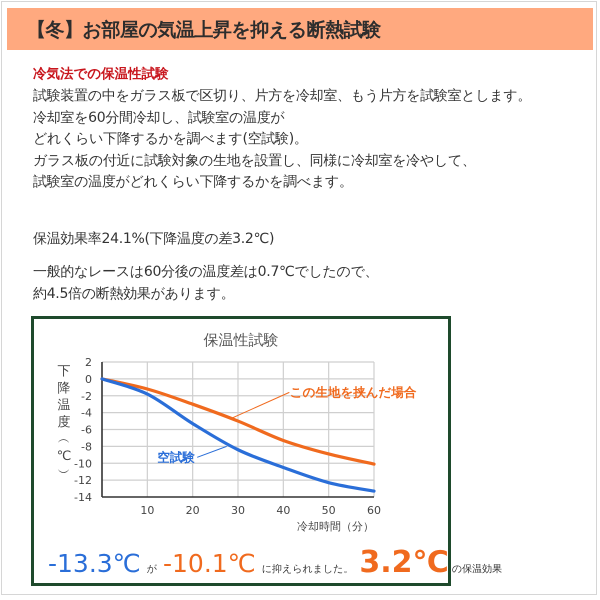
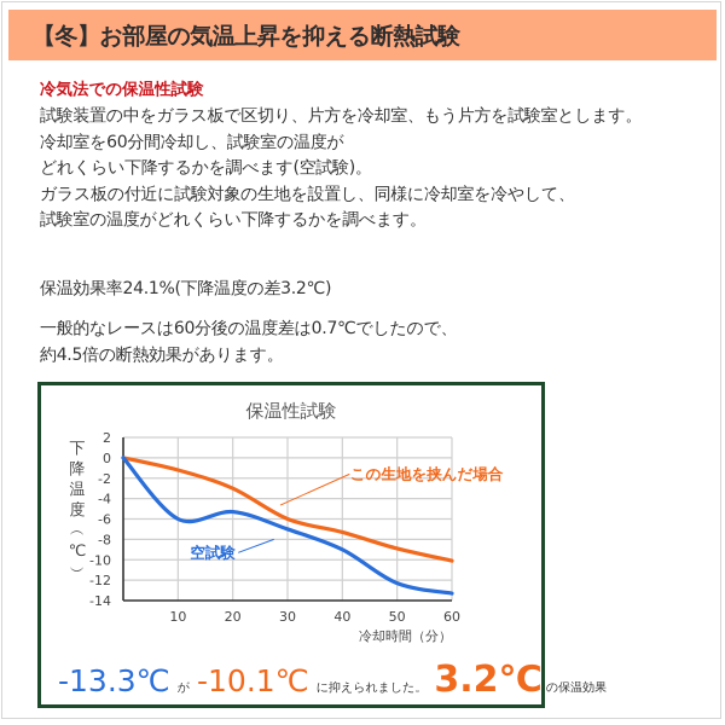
空試験/10: -2 -> -6
この生地を挟んだ場合/30: -5 -> -6
空試験/30: -8 -> -7
空試験/40: -10 -> -9
